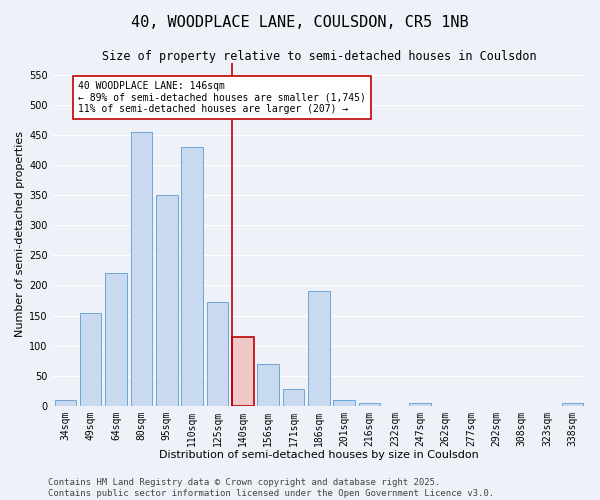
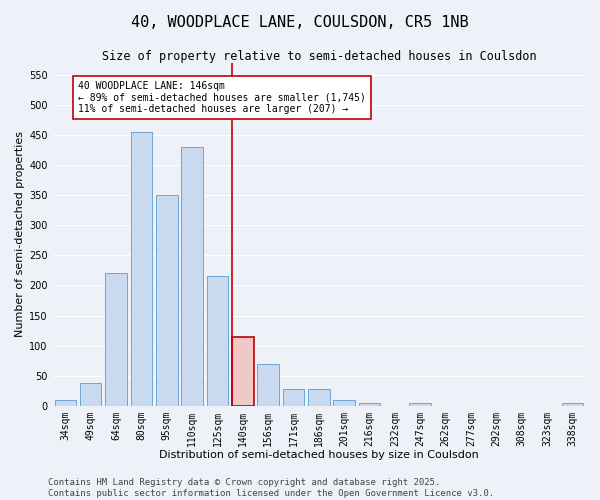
49sqm: 154 -> 38
125sqm: 172 -> 215
186sqm: 190 -> 28
